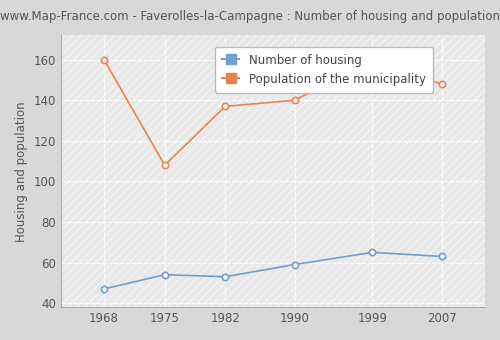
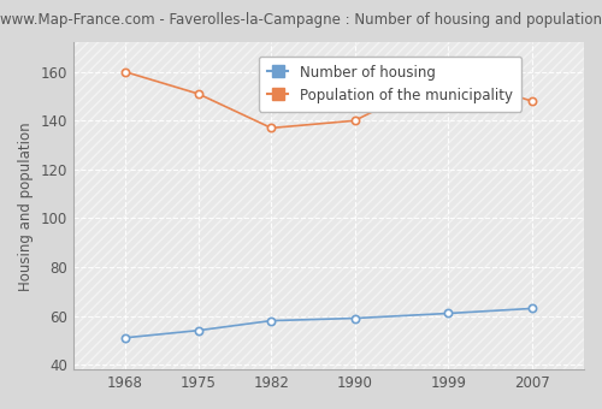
Number of housing/1968: 47 -> 51
Population of the municipality/1975: 108 -> 151
Number of housing/1982: 53 -> 58
Number of housing/1999: 65 -> 61
